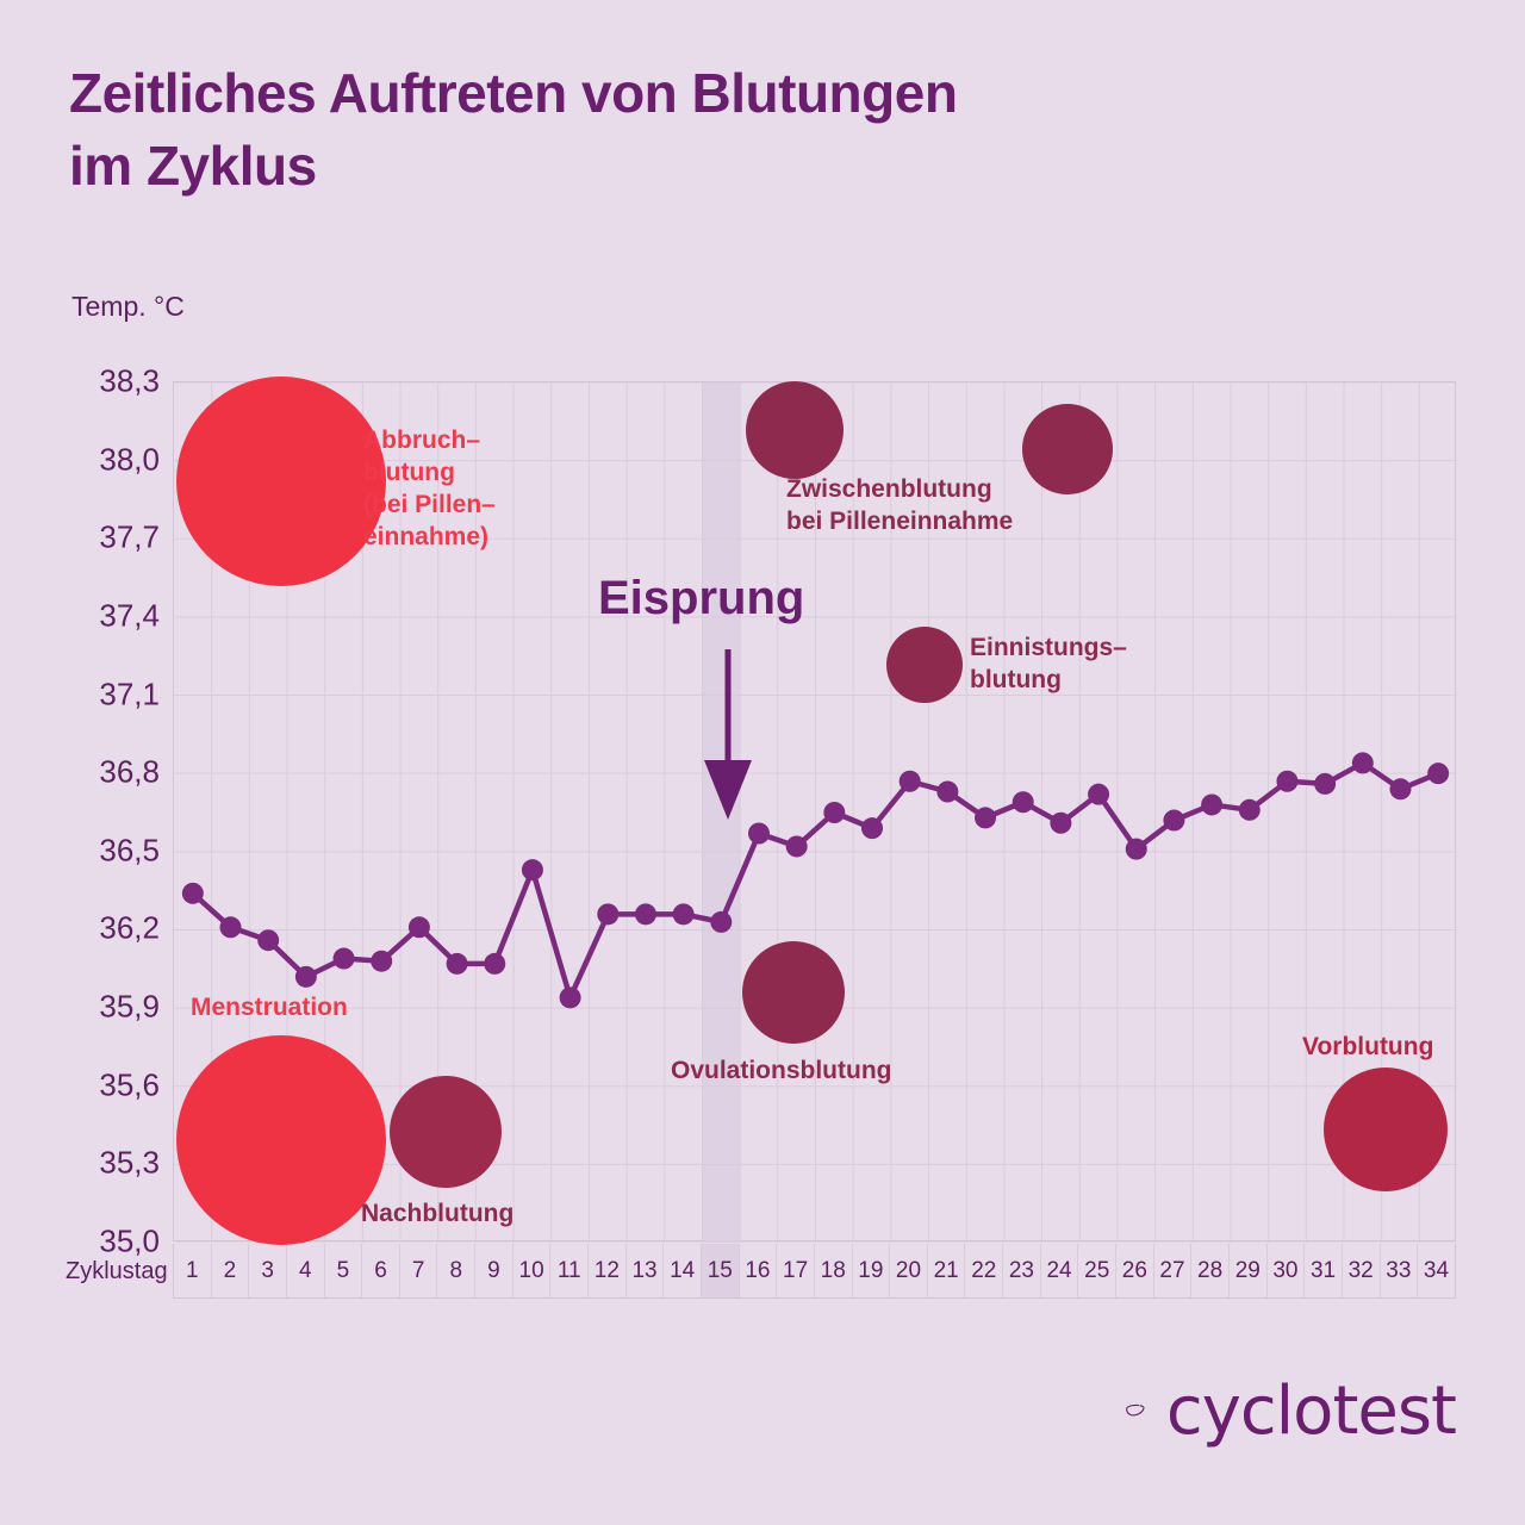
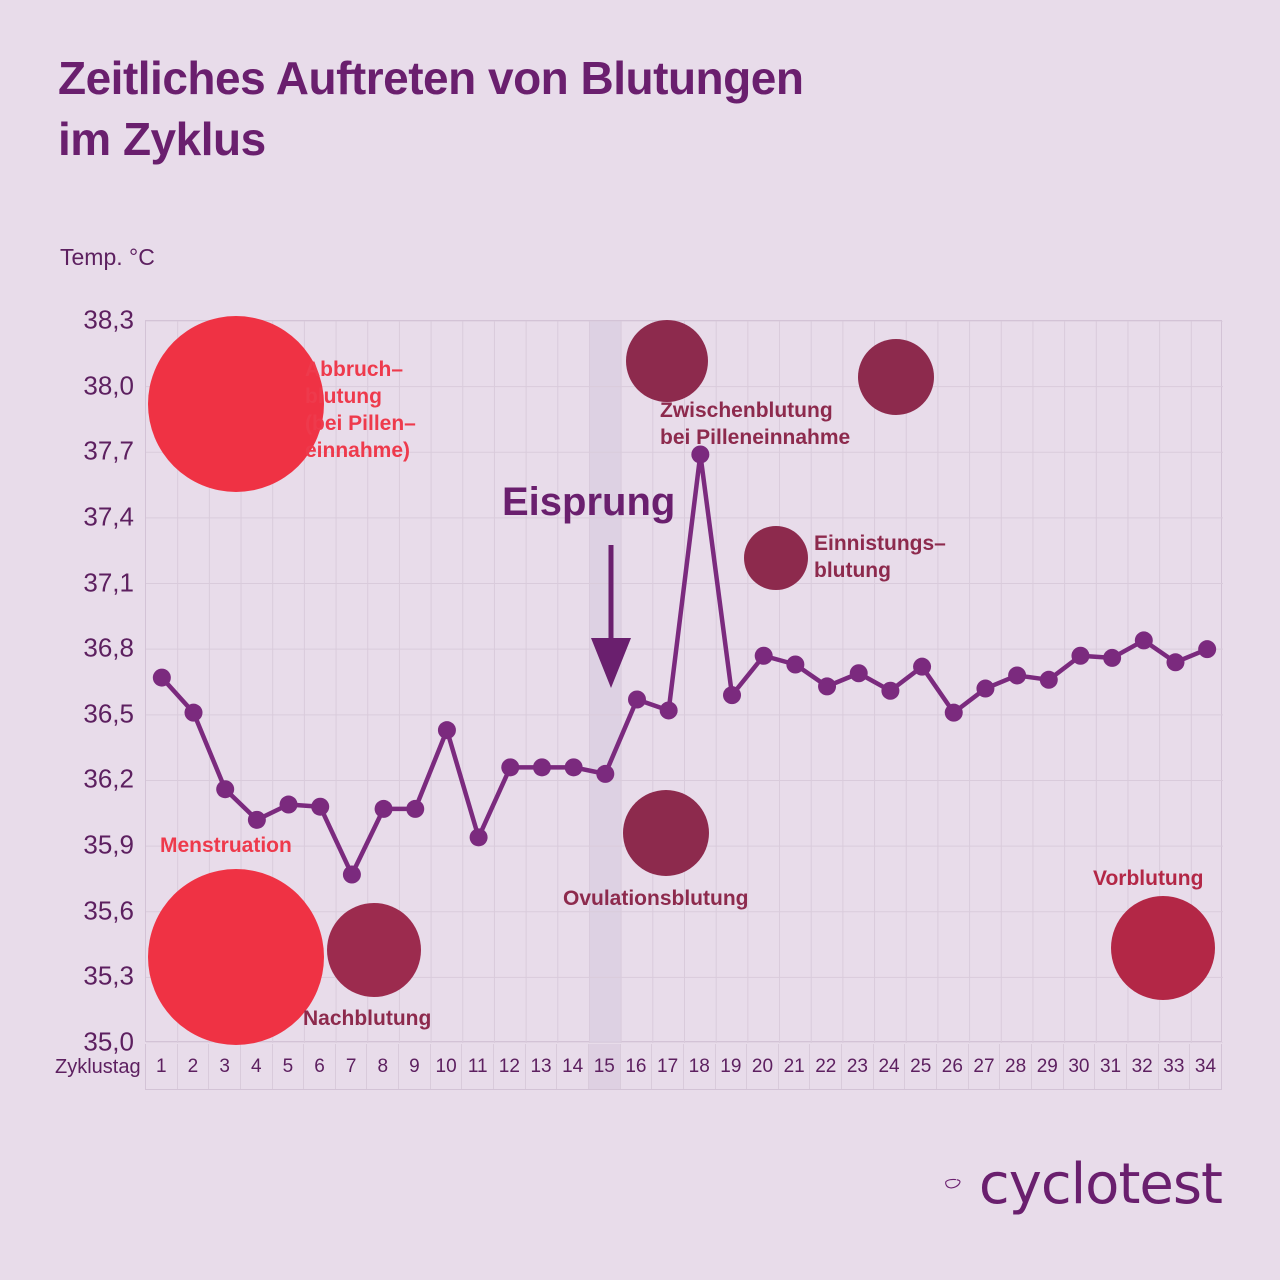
1: 36,34 -> 36,67
2: 36,21 -> 36,51
7: 36,21 -> 35,77
18: 36,65 -> 37,69
